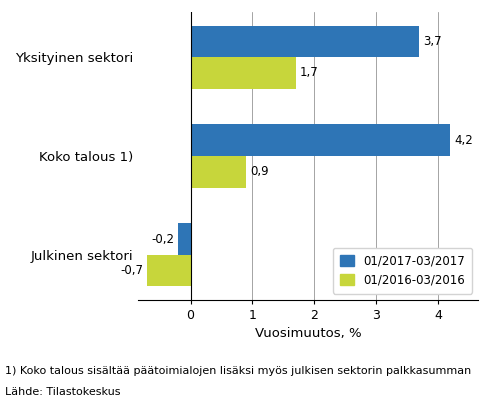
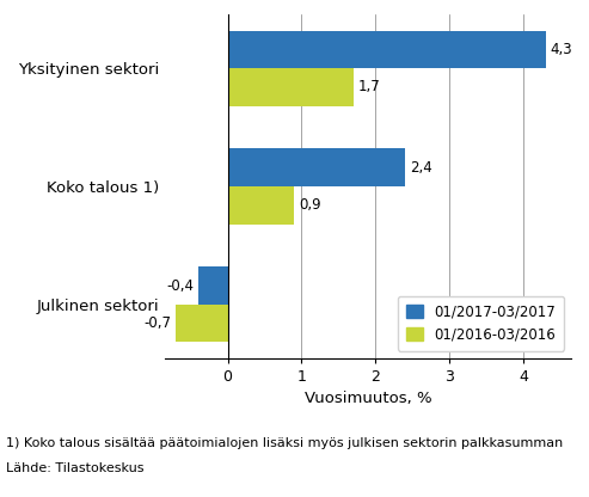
01/2017-03/2017/Yksityinen sektori: 3,7 -> 4,3
01/2017-03/2017/Koko talous 1): 4,2 -> 2,4
01/2017-03/2017/Julkinen sektori: -0,2 -> -0,4
